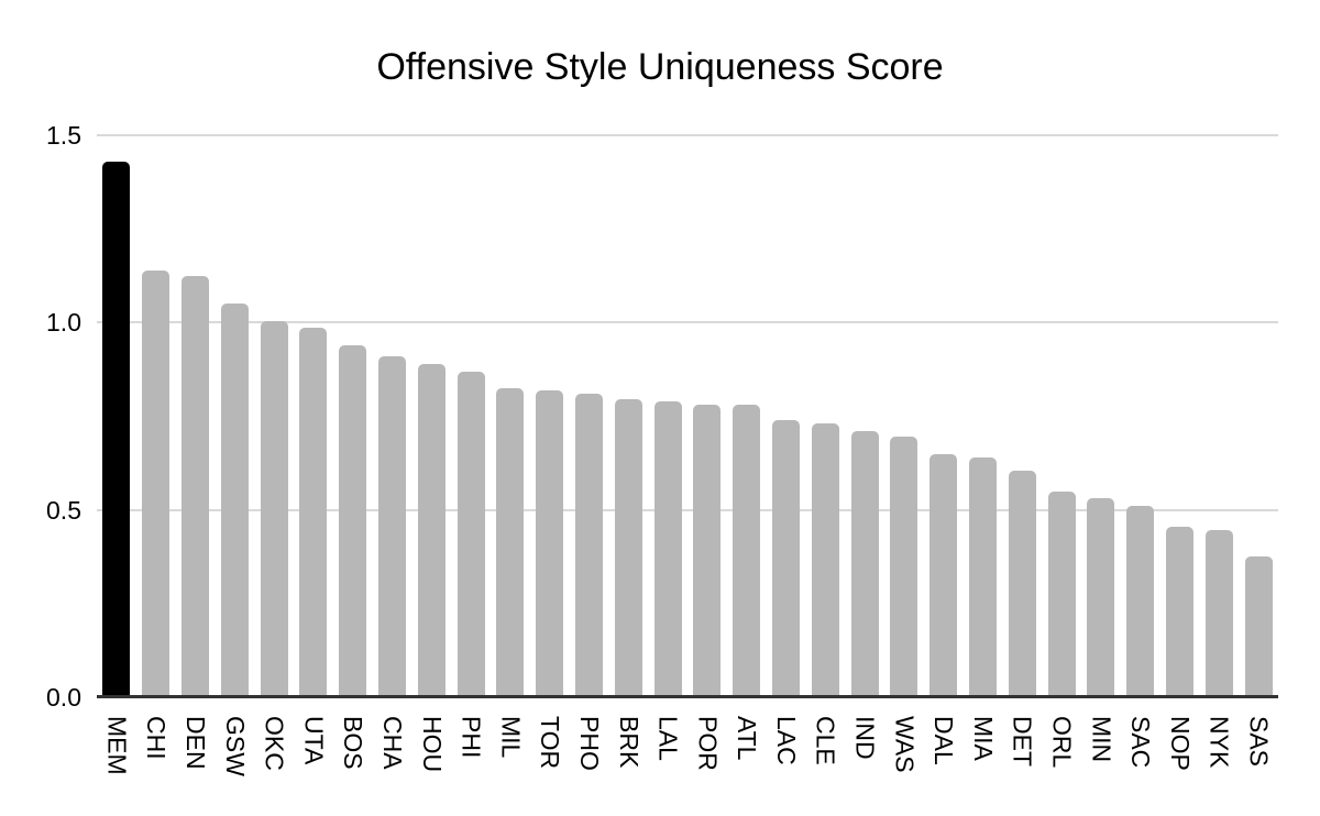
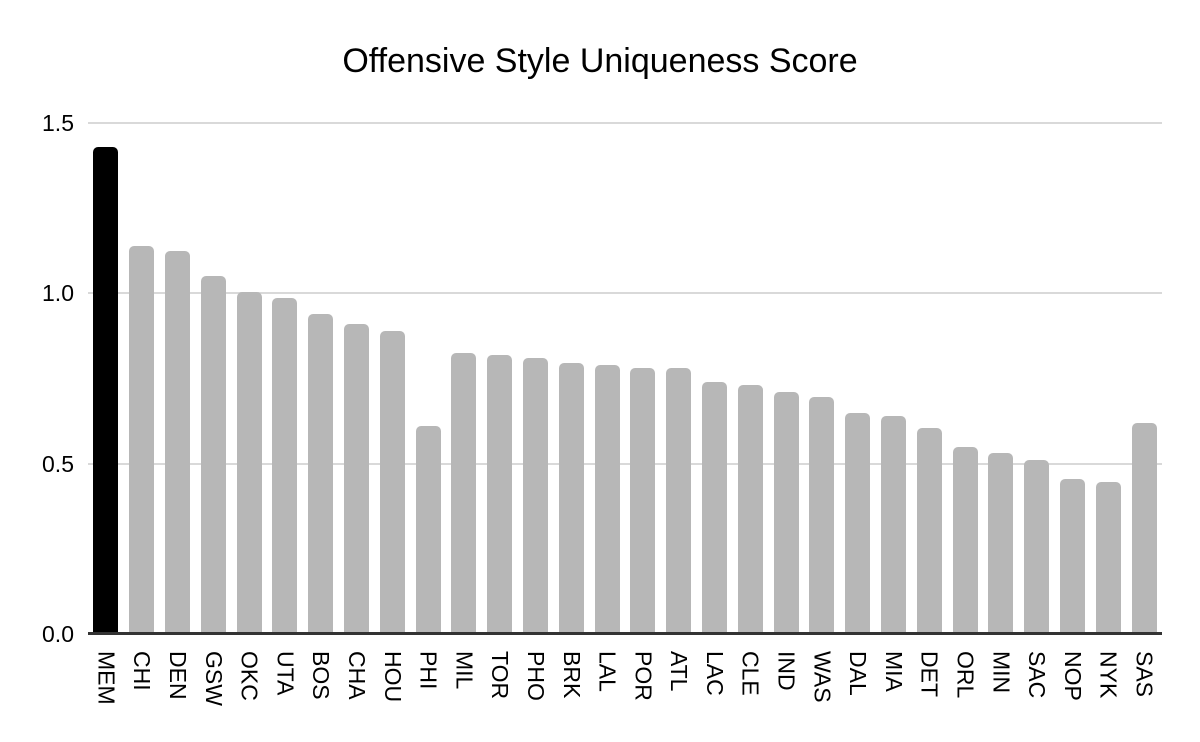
PHI: 0.87 -> 0.61
SAS: 0.38 -> 0.62
